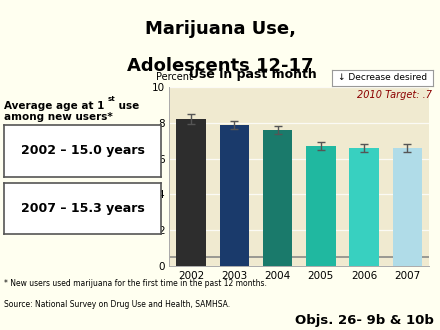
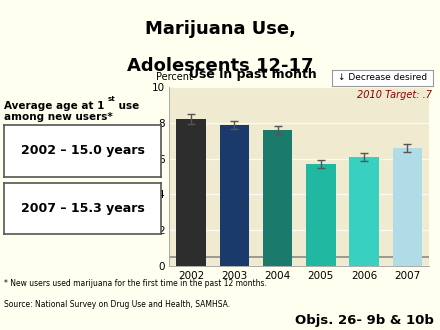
2005: 6.7 -> 5.7
2006: 6.6 -> 6.1
